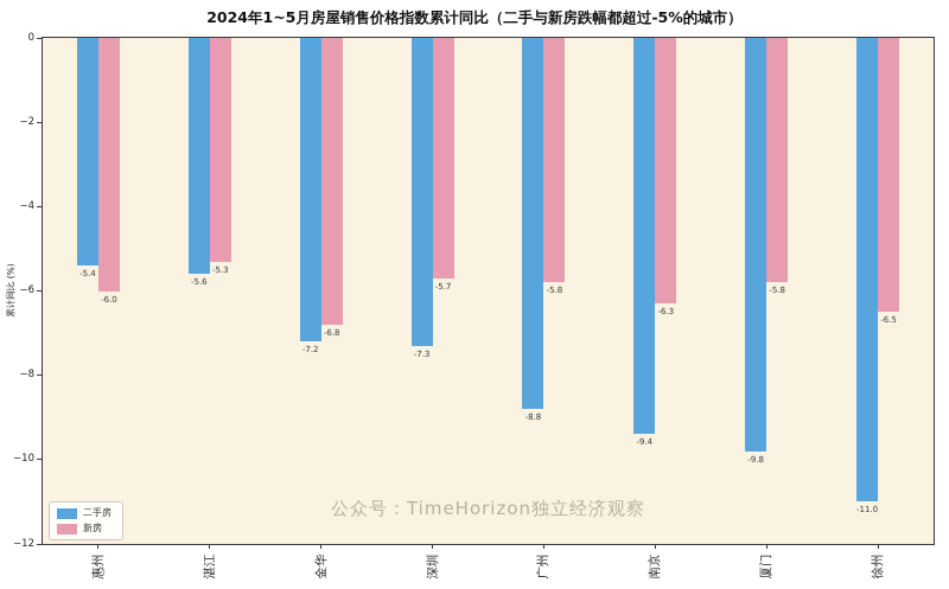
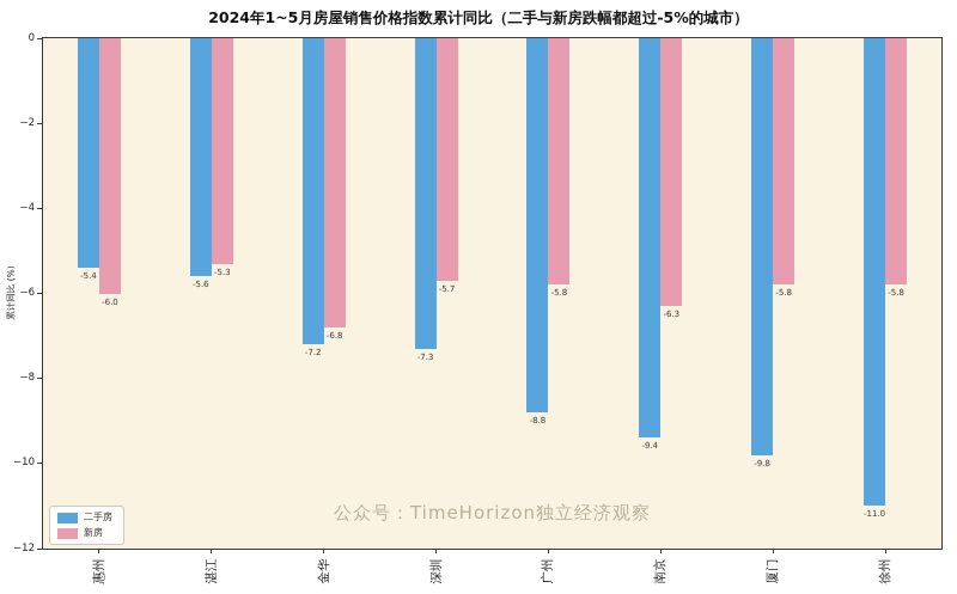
新房/徐州: -6.5 -> -5.8
